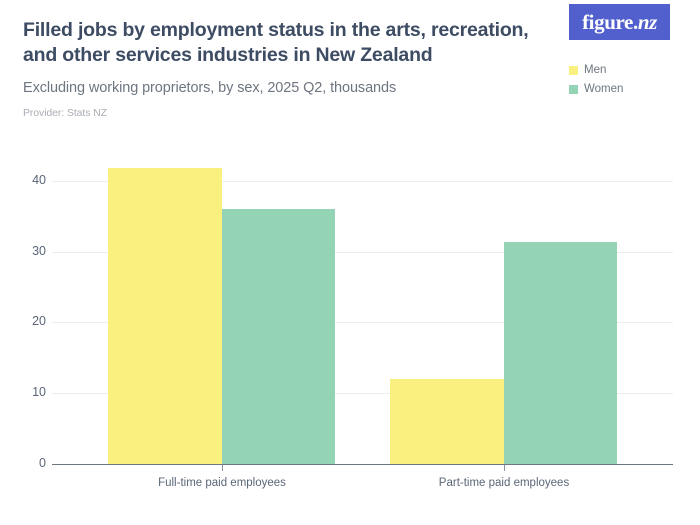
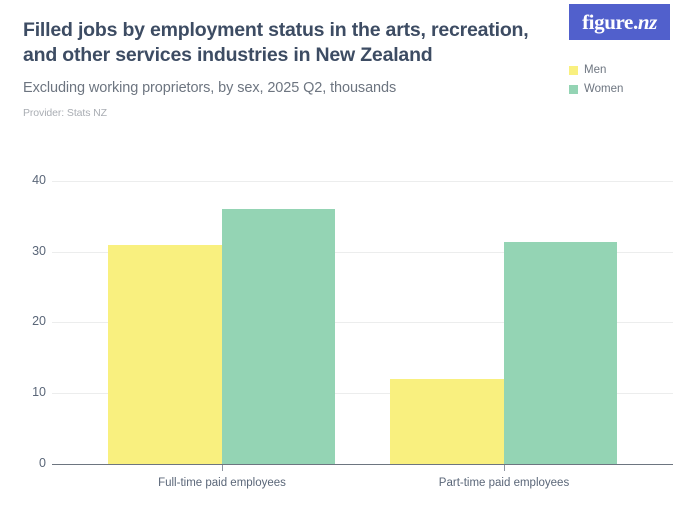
Men/Full-time paid employees: 42 -> 31
